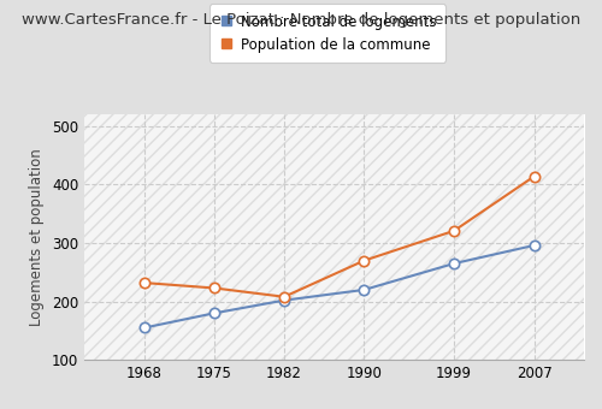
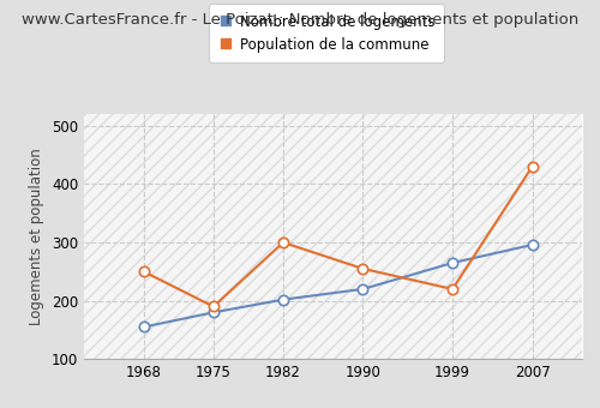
Population de la commune/1968: 232 -> 250
Population de la commune/1975: 223 -> 190
Population de la commune/1982: 208 -> 300
Population de la commune/1990: 270 -> 255
Population de la commune/1999: 321 -> 220
Population de la commune/2007: 414 -> 430
